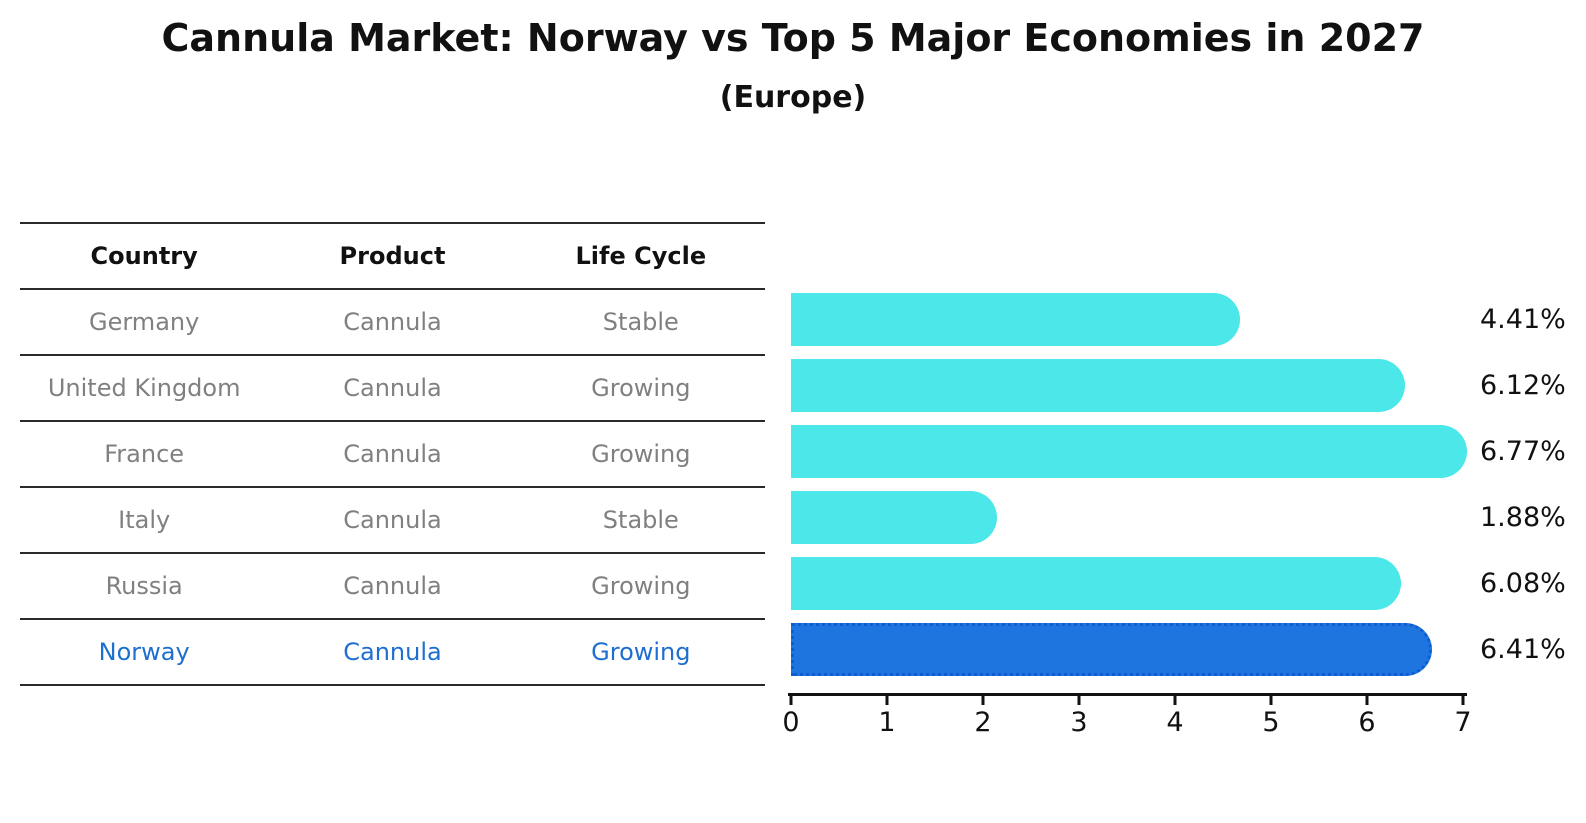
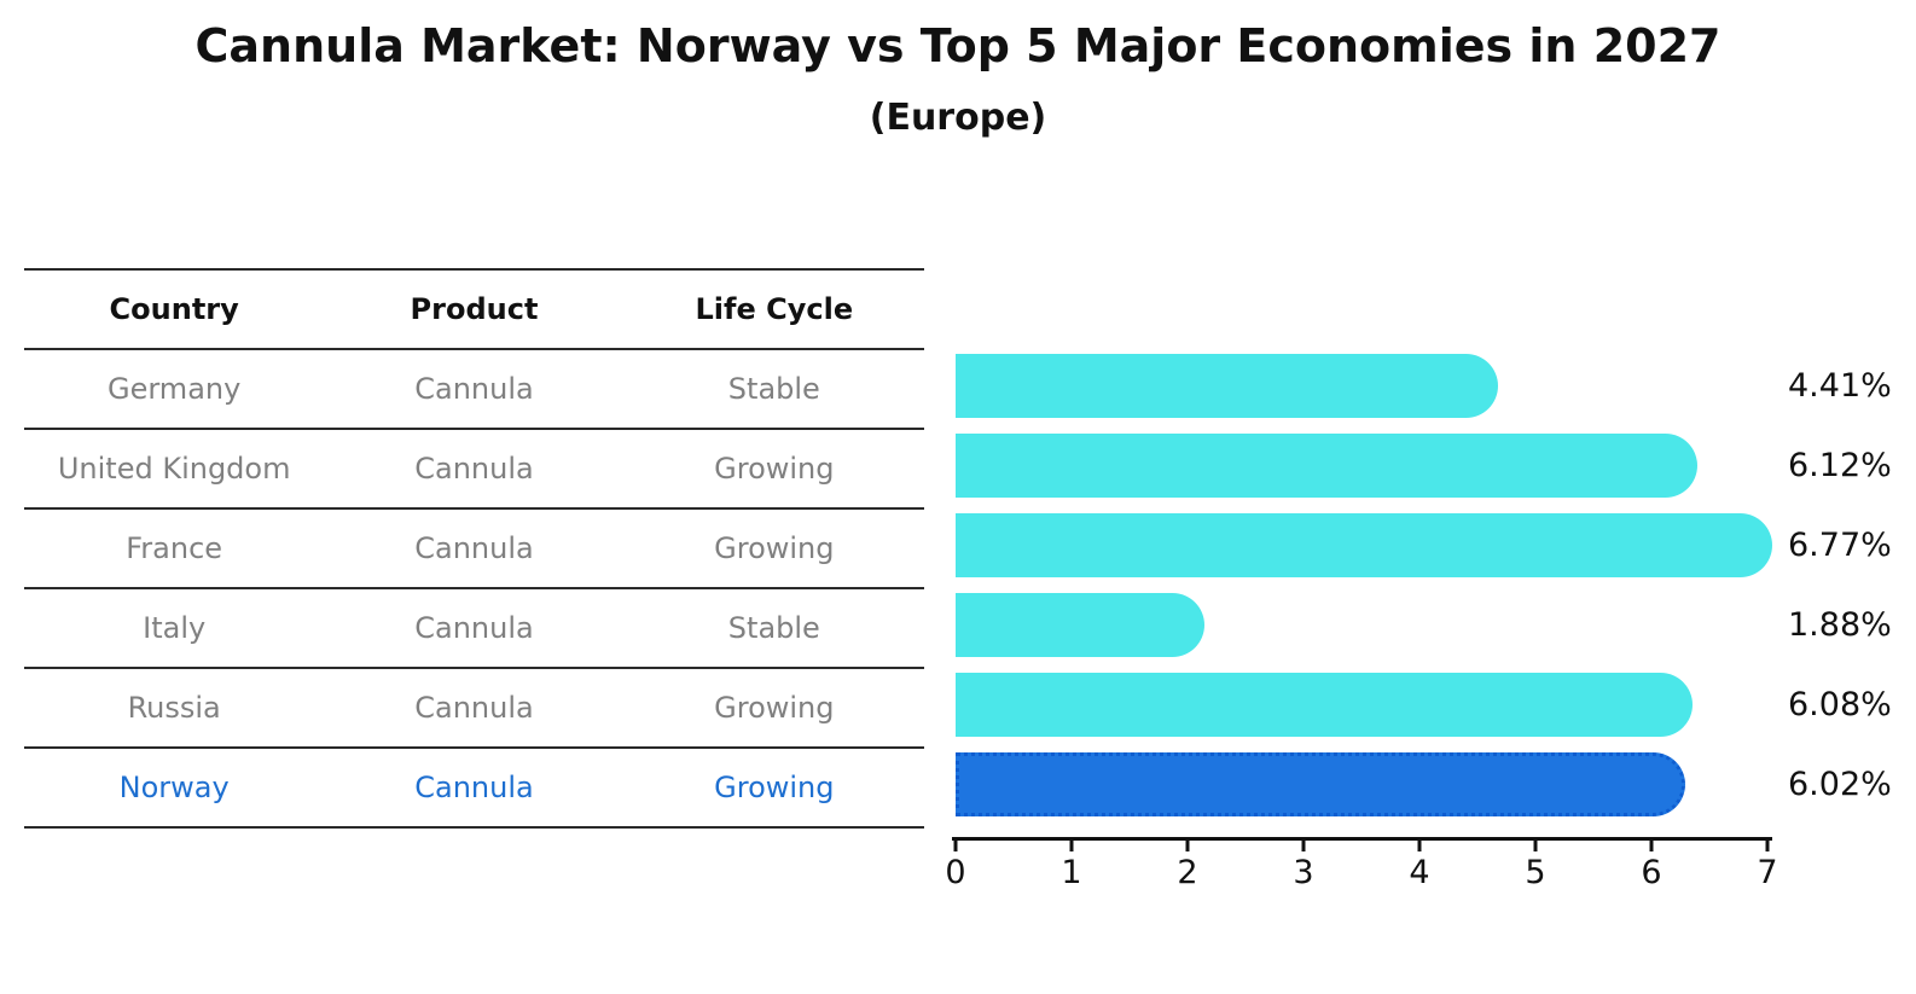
Norway: 6.41% -> 6.02%
